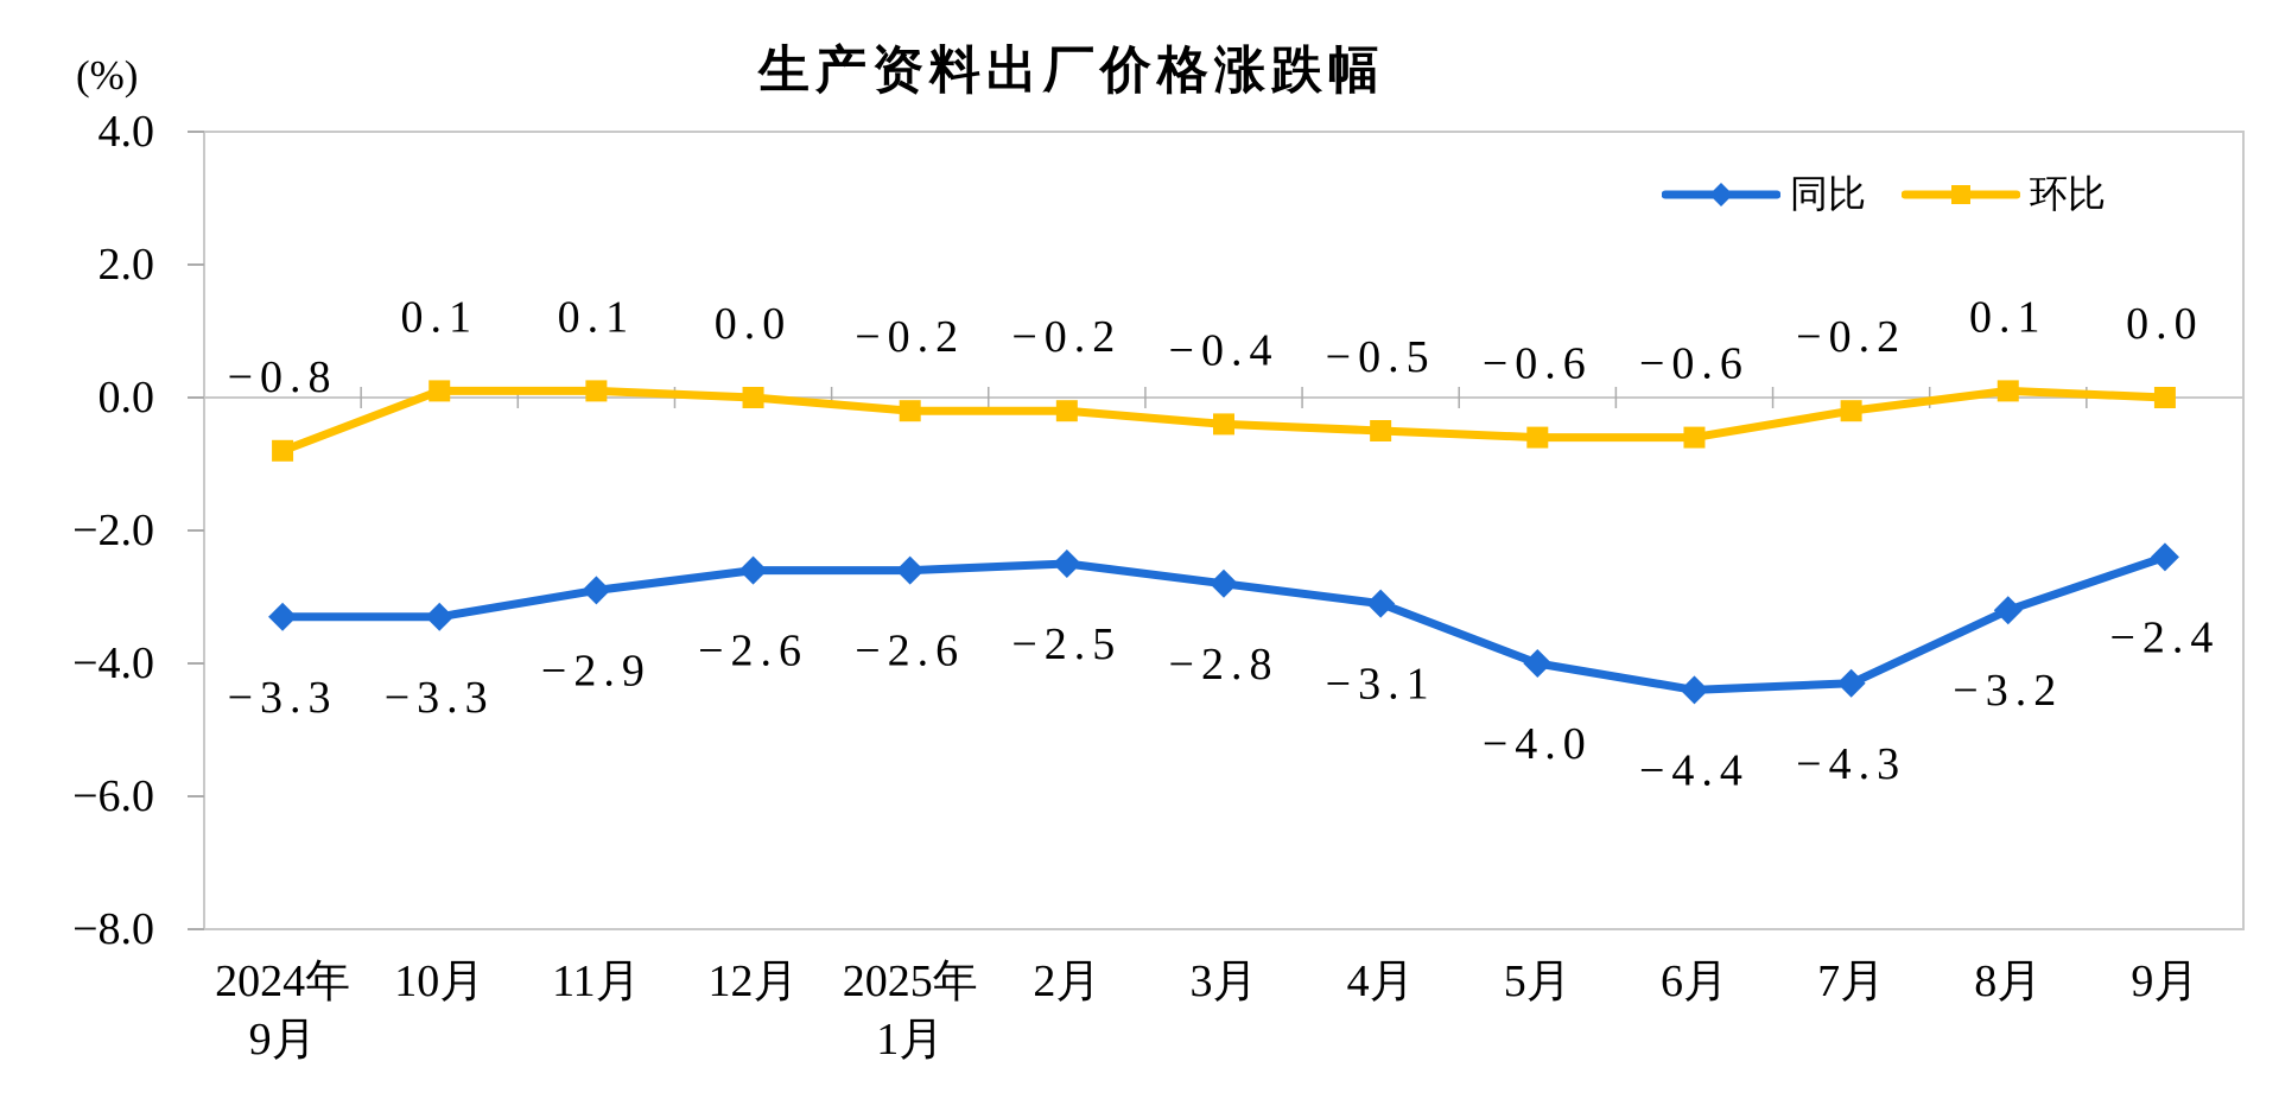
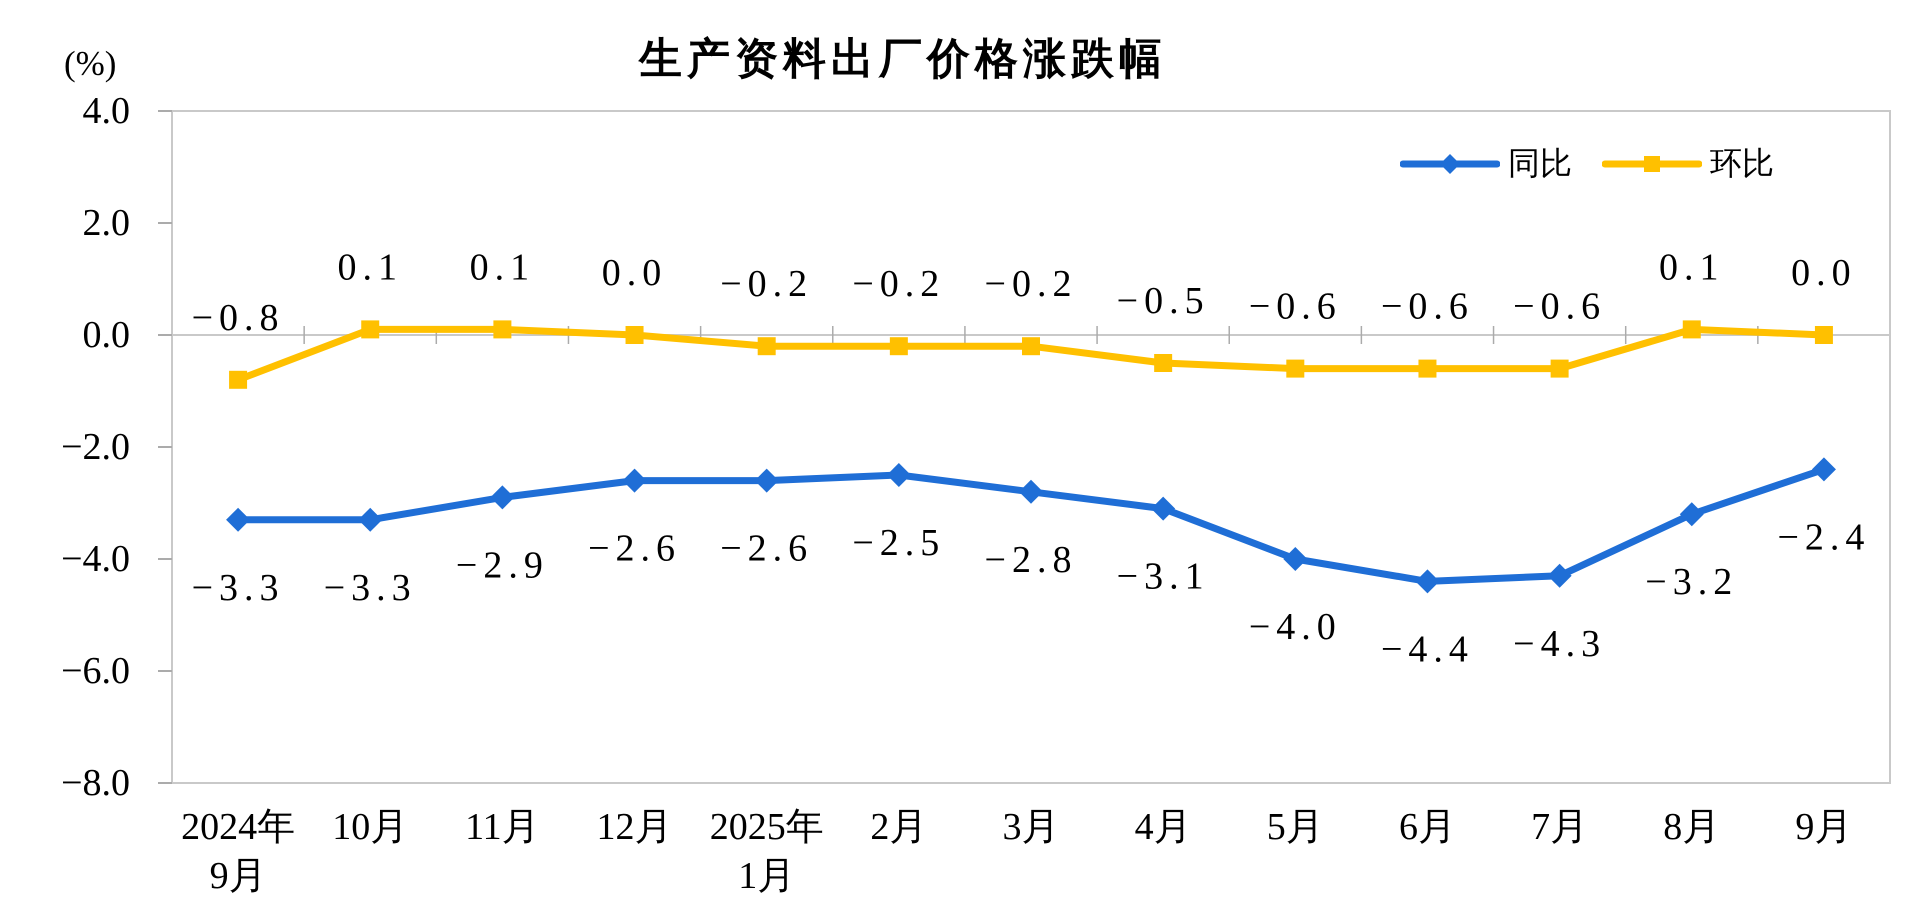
环比/3月: −0.4 -> −0.2
环比/7月: −0.2 -> −0.6
